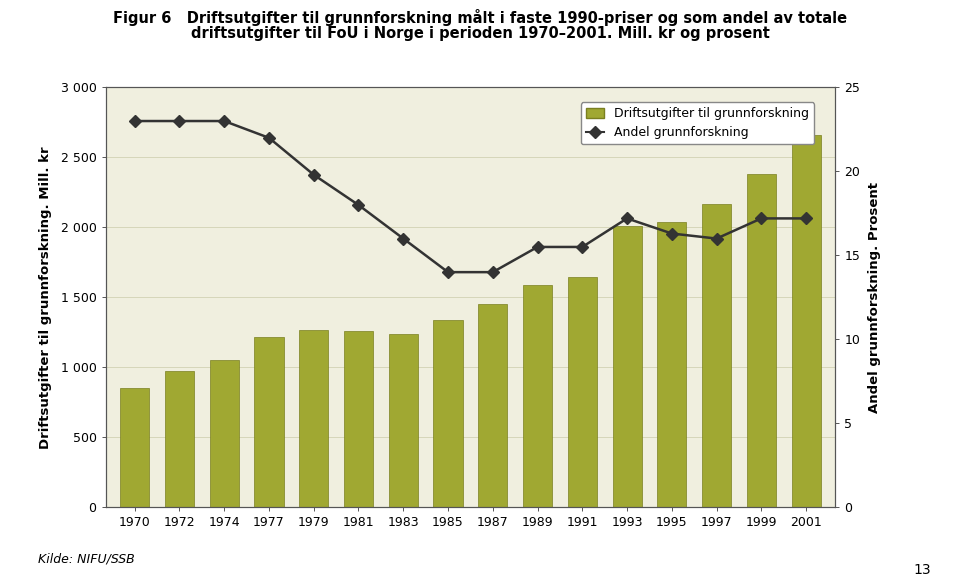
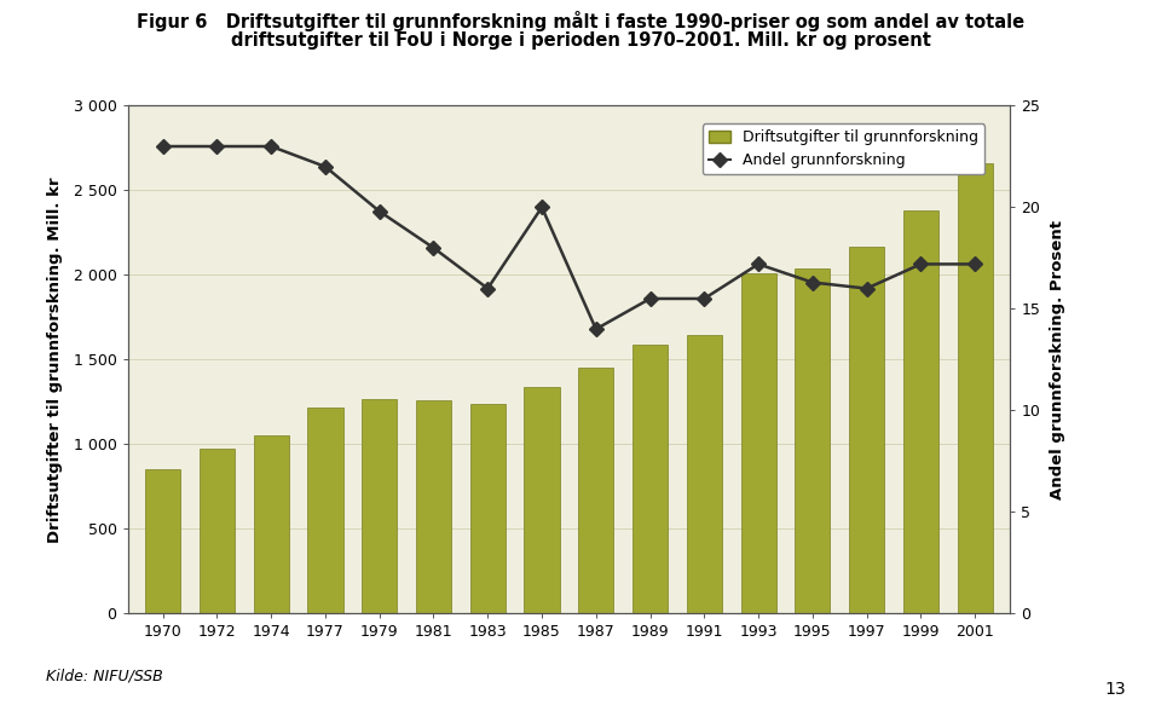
Andel grunnforskning/1985: 14.0 -> 20.0
